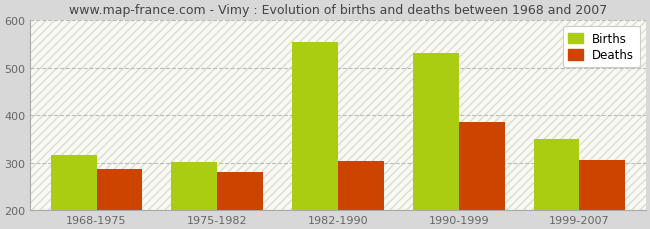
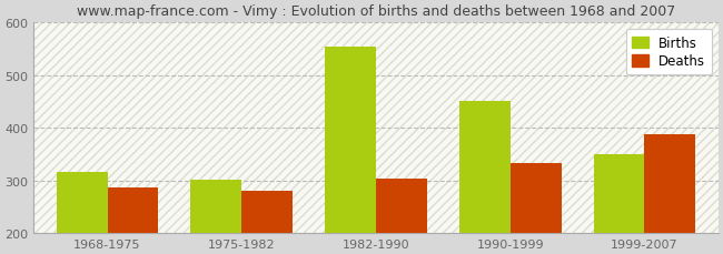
Births/1990-1999: 530 -> 451
Deaths/1990-1999: 385 -> 333
Deaths/1999-2007: 305 -> 388
